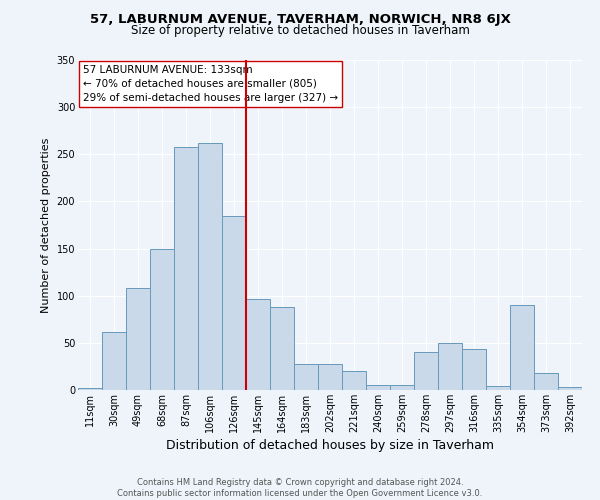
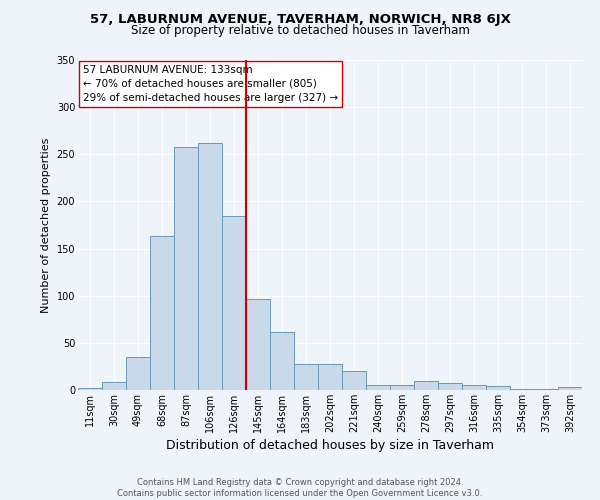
30sqm: 62 -> 9
49sqm: 108 -> 35
68sqm: 150 -> 163
164sqm: 88 -> 62
278sqm: 40 -> 10
297sqm: 50 -> 7
316sqm: 44 -> 5
354sqm: 90 -> 1
373sqm: 18 -> 1
